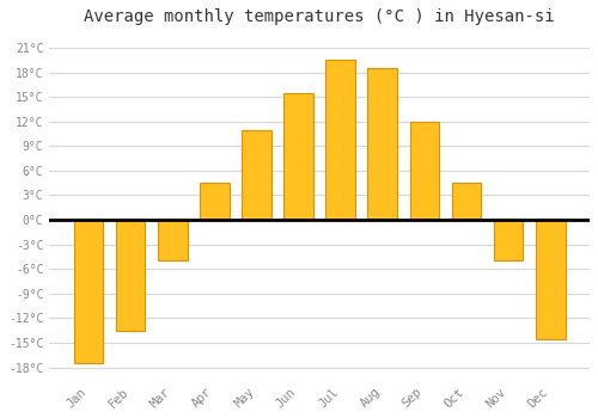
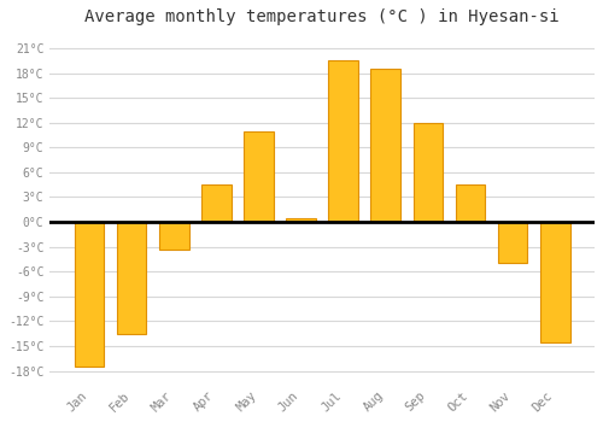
Mar: -5.0°C -> -3.4°C
Jun: 15.5°C -> 0.4°C
